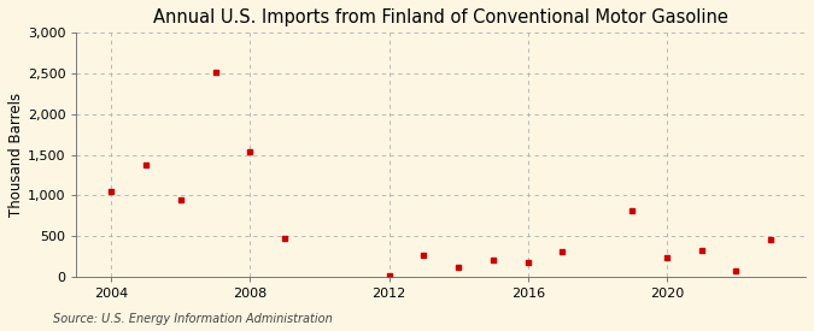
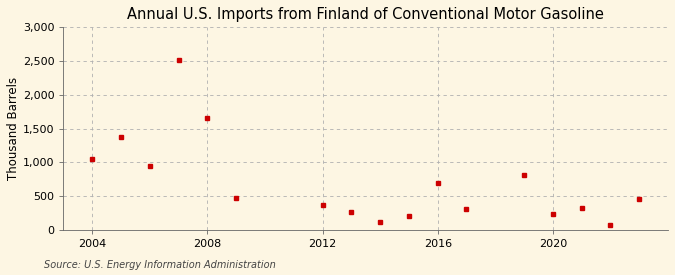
2008: 1,540 -> 1,660
2012: 10 -> 360
2016: 180 -> 700
